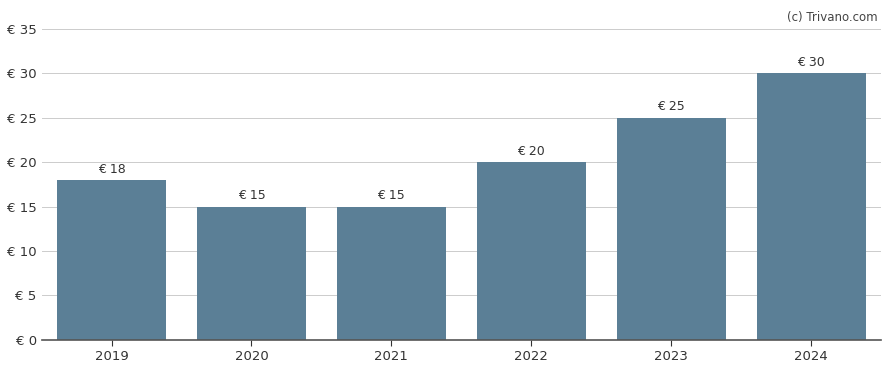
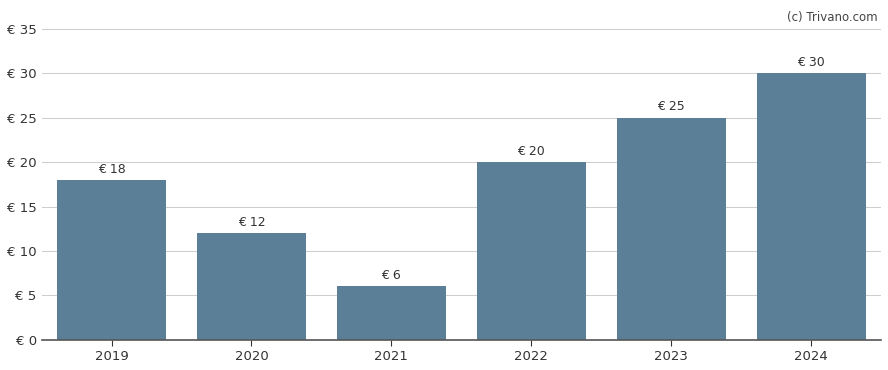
2020: 15 -> 12
2021: 15 -> 6
